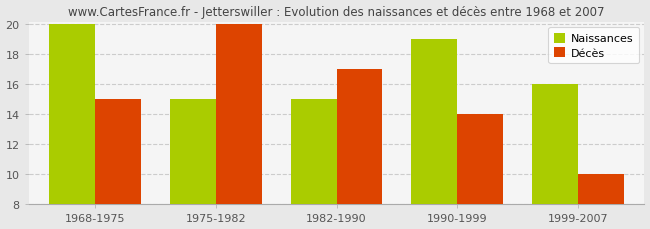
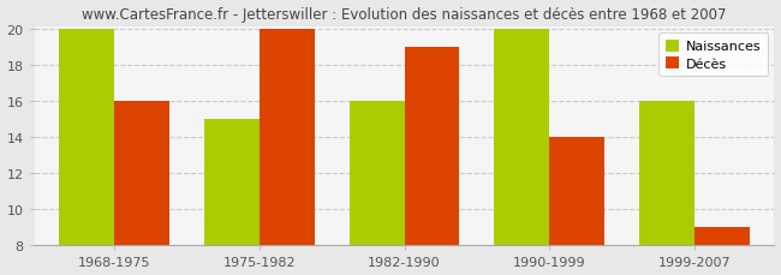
Décès/1968-1975: 15 -> 16
Naissances/1982-1990: 15 -> 16
Décès/1982-1990: 17 -> 19
Naissances/1990-1999: 19 -> 20
Décès/1999-2007: 10 -> 9
